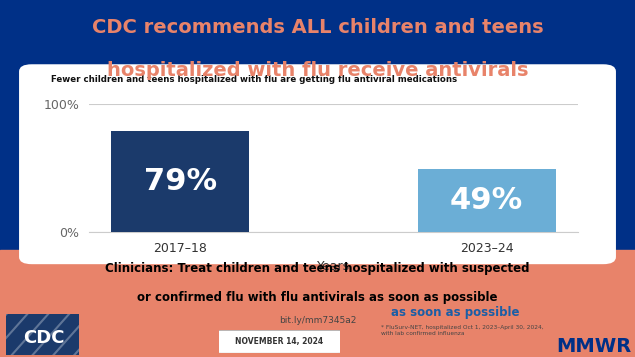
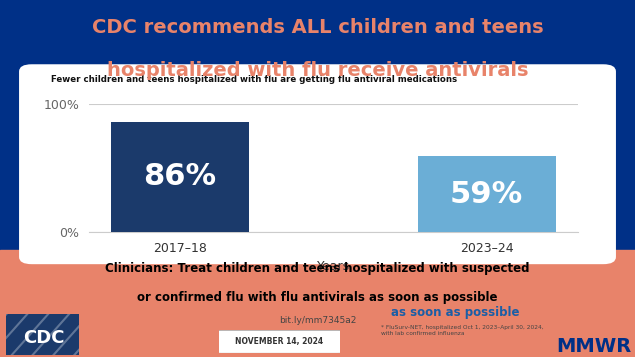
2017–18: 79% -> 86%
2023–24: 49% -> 59%
